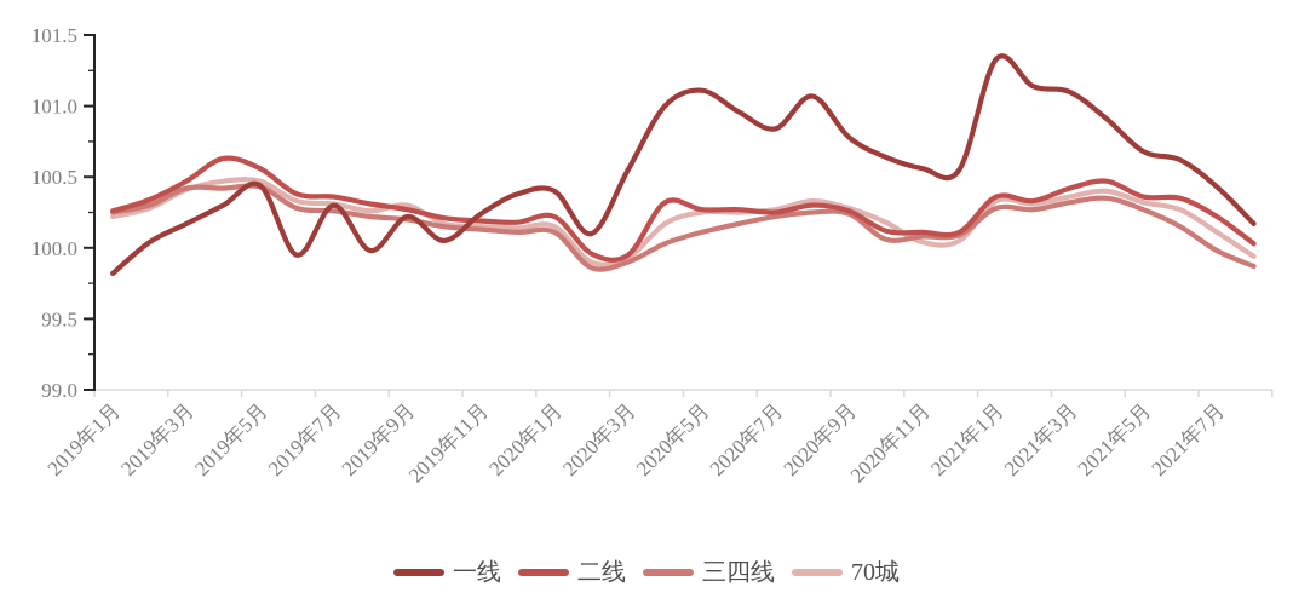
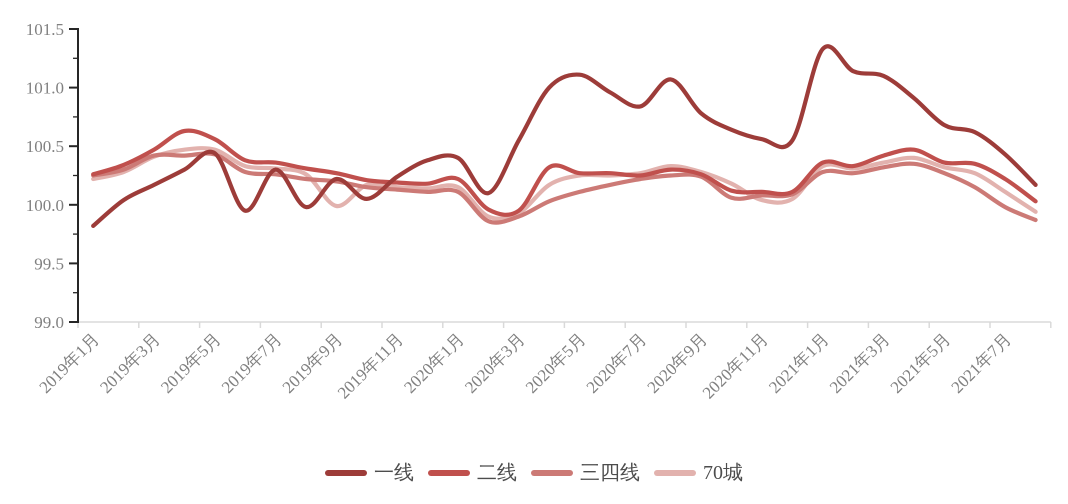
70城/2019年9月: 100.30 -> 99.99
